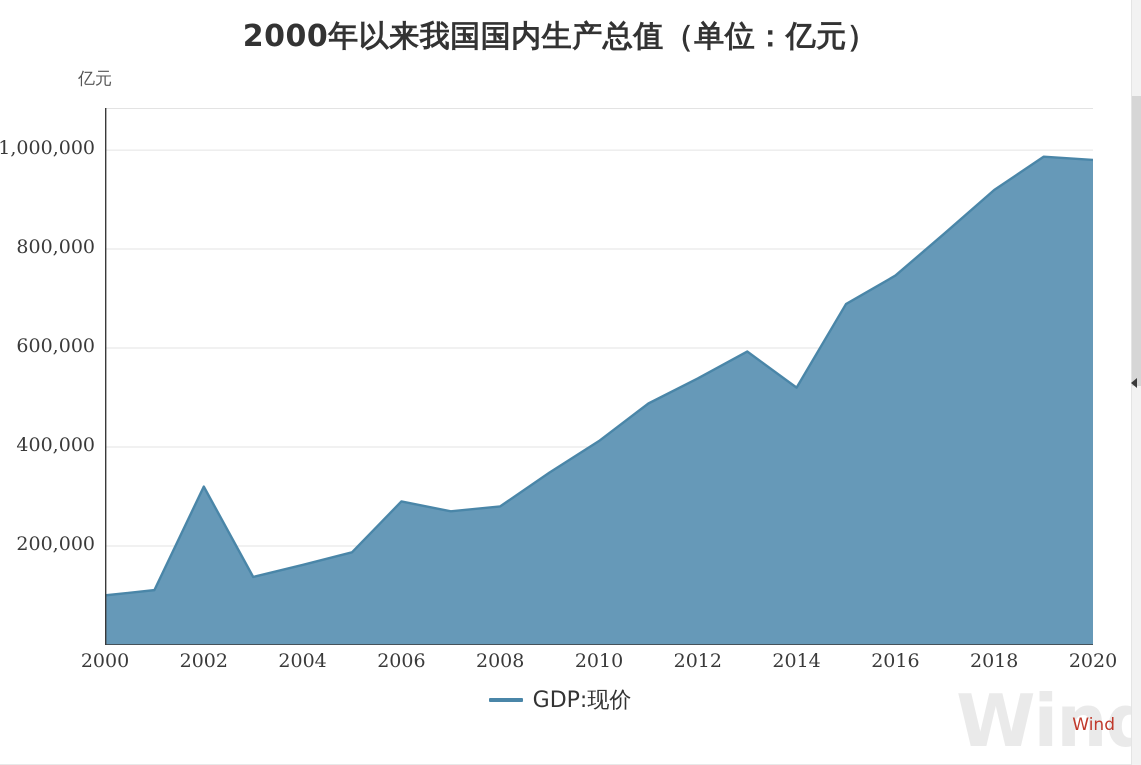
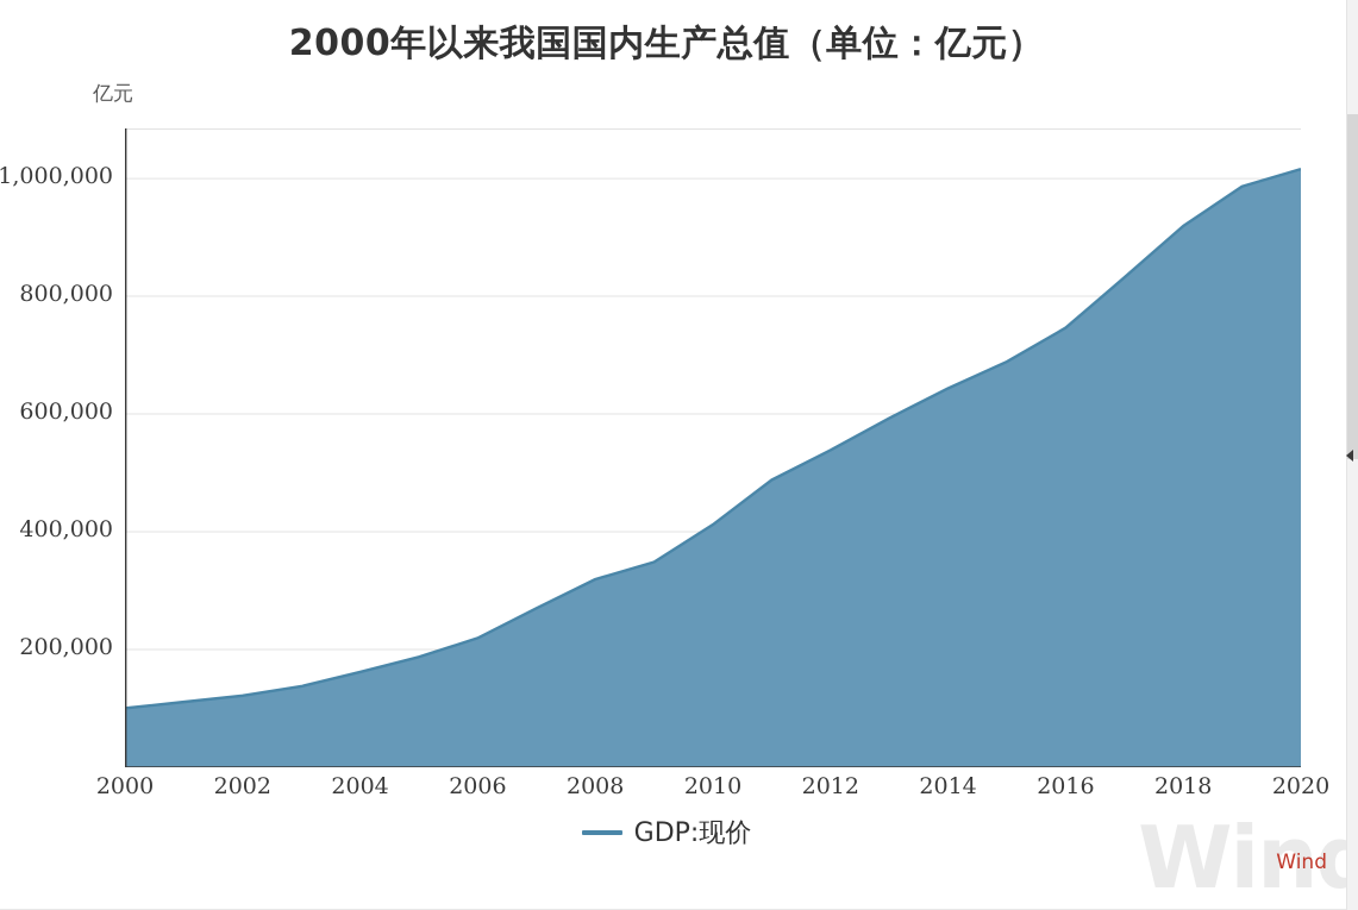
2002: 320000 -> 120000
2006: 290000 -> 220000
2008: 280000 -> 320000
2014: 520000 -> 640000
2020: 980000 -> 1020000
